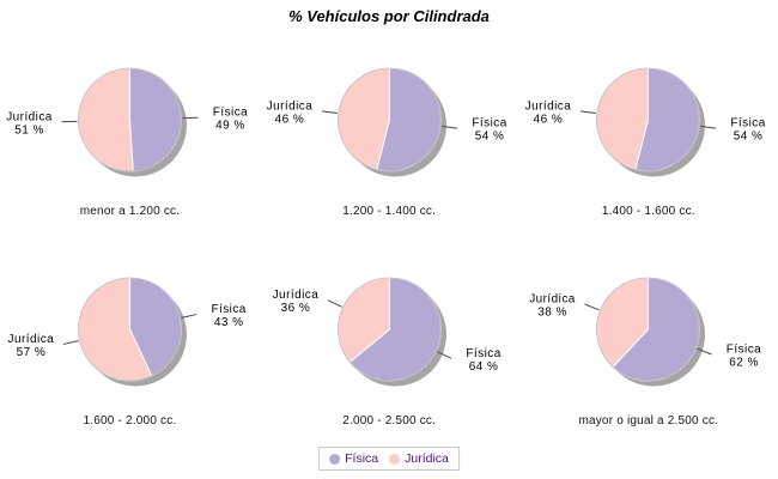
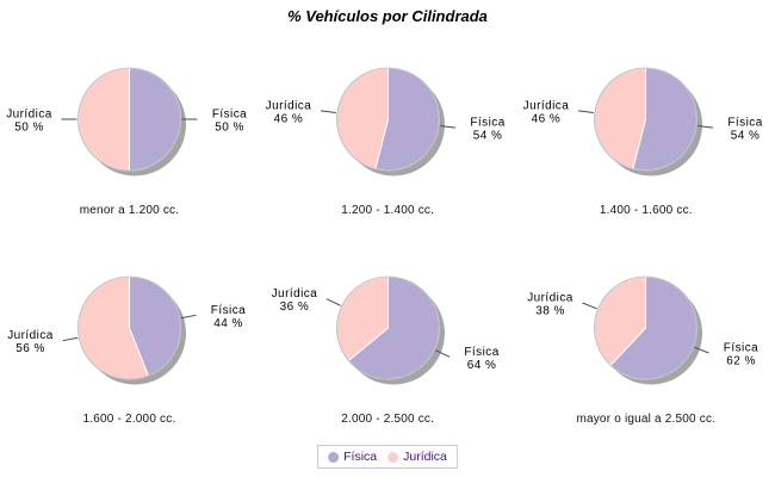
menor a 1.200 cc./Física: 49 -> 50
menor a 1.200 cc./Jurídica: 51 -> 50
1.600 - 2.000 cc./Física: 43 -> 44
1.600 - 2.000 cc./Jurídica: 57 -> 56
